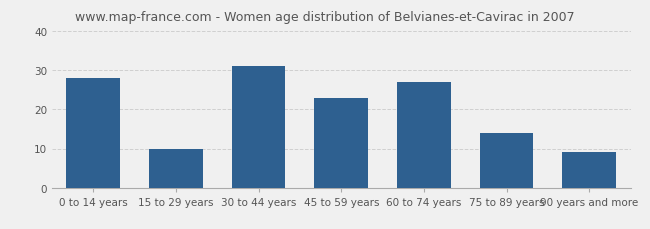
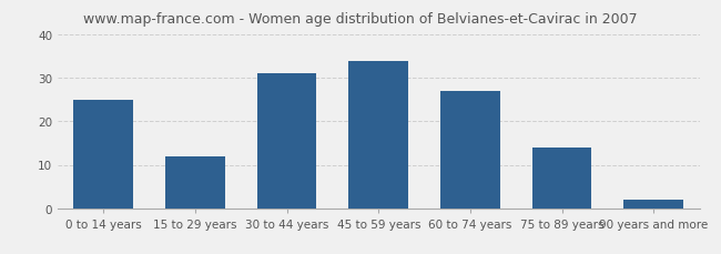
0 to 14 years: 28 -> 25
15 to 29 years: 10 -> 12
45 to 59 years: 23 -> 34
90 years and more: 9 -> 2
